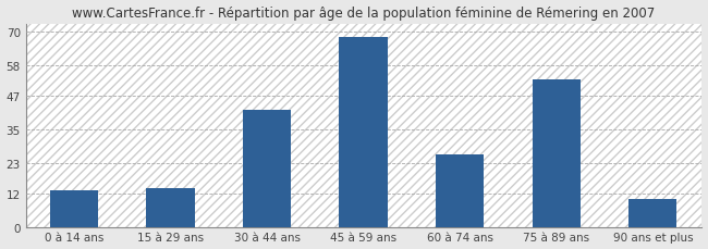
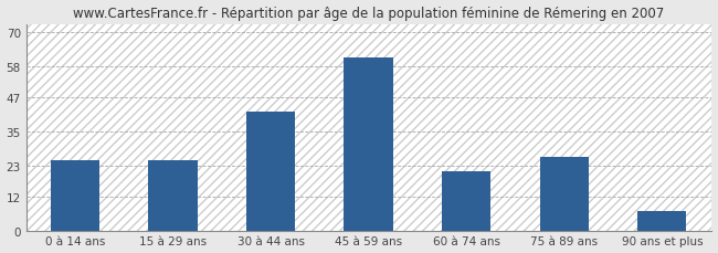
0 à 14 ans: 13 -> 25
15 à 29 ans: 14 -> 25
45 à 59 ans: 68 -> 61
60 à 74 ans: 26 -> 21
75 à 89 ans: 53 -> 26
90 ans et plus: 10 -> 7
